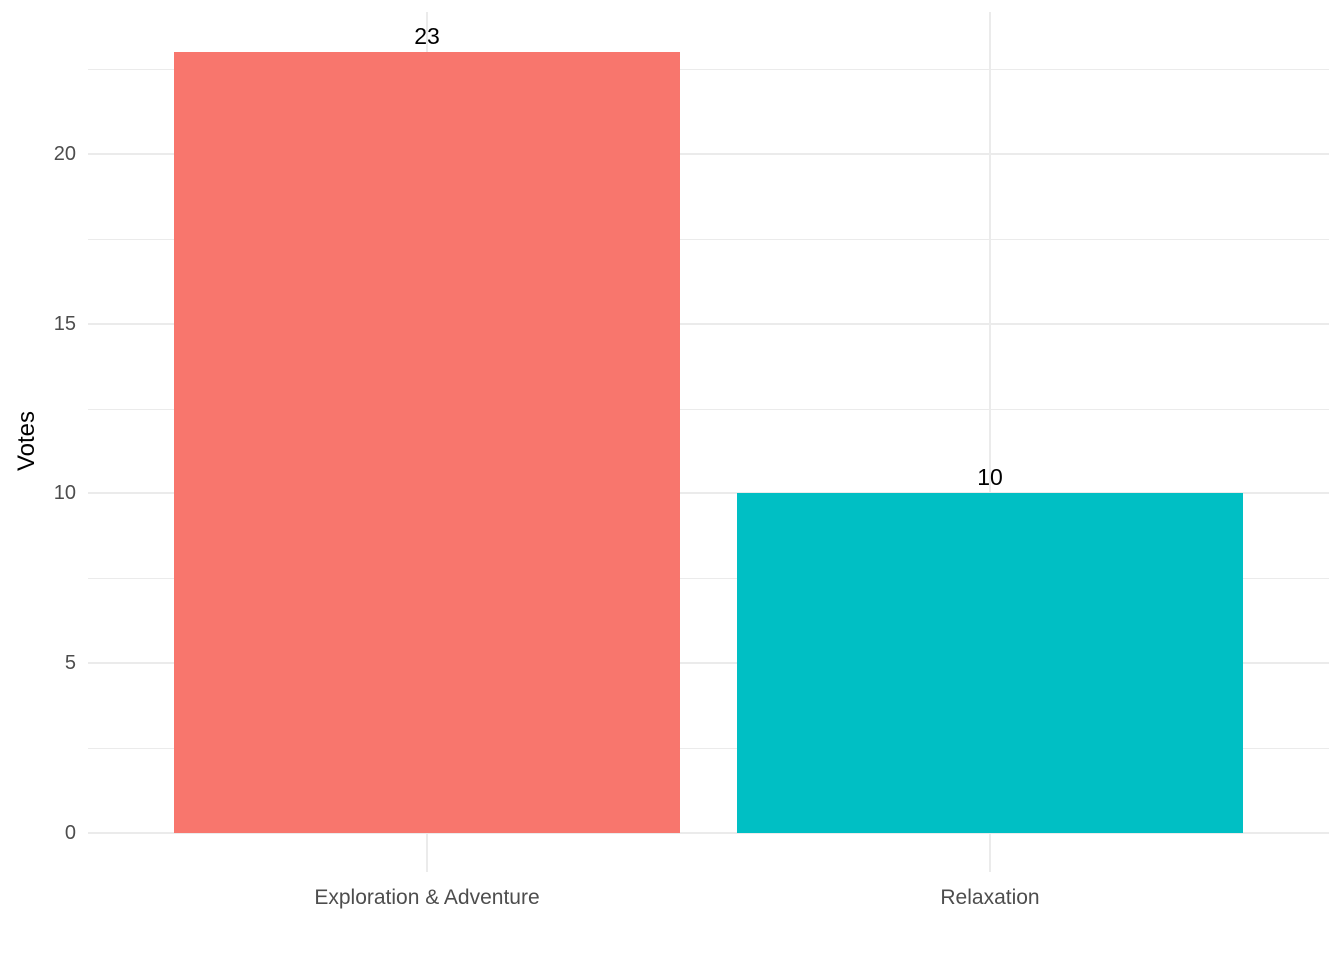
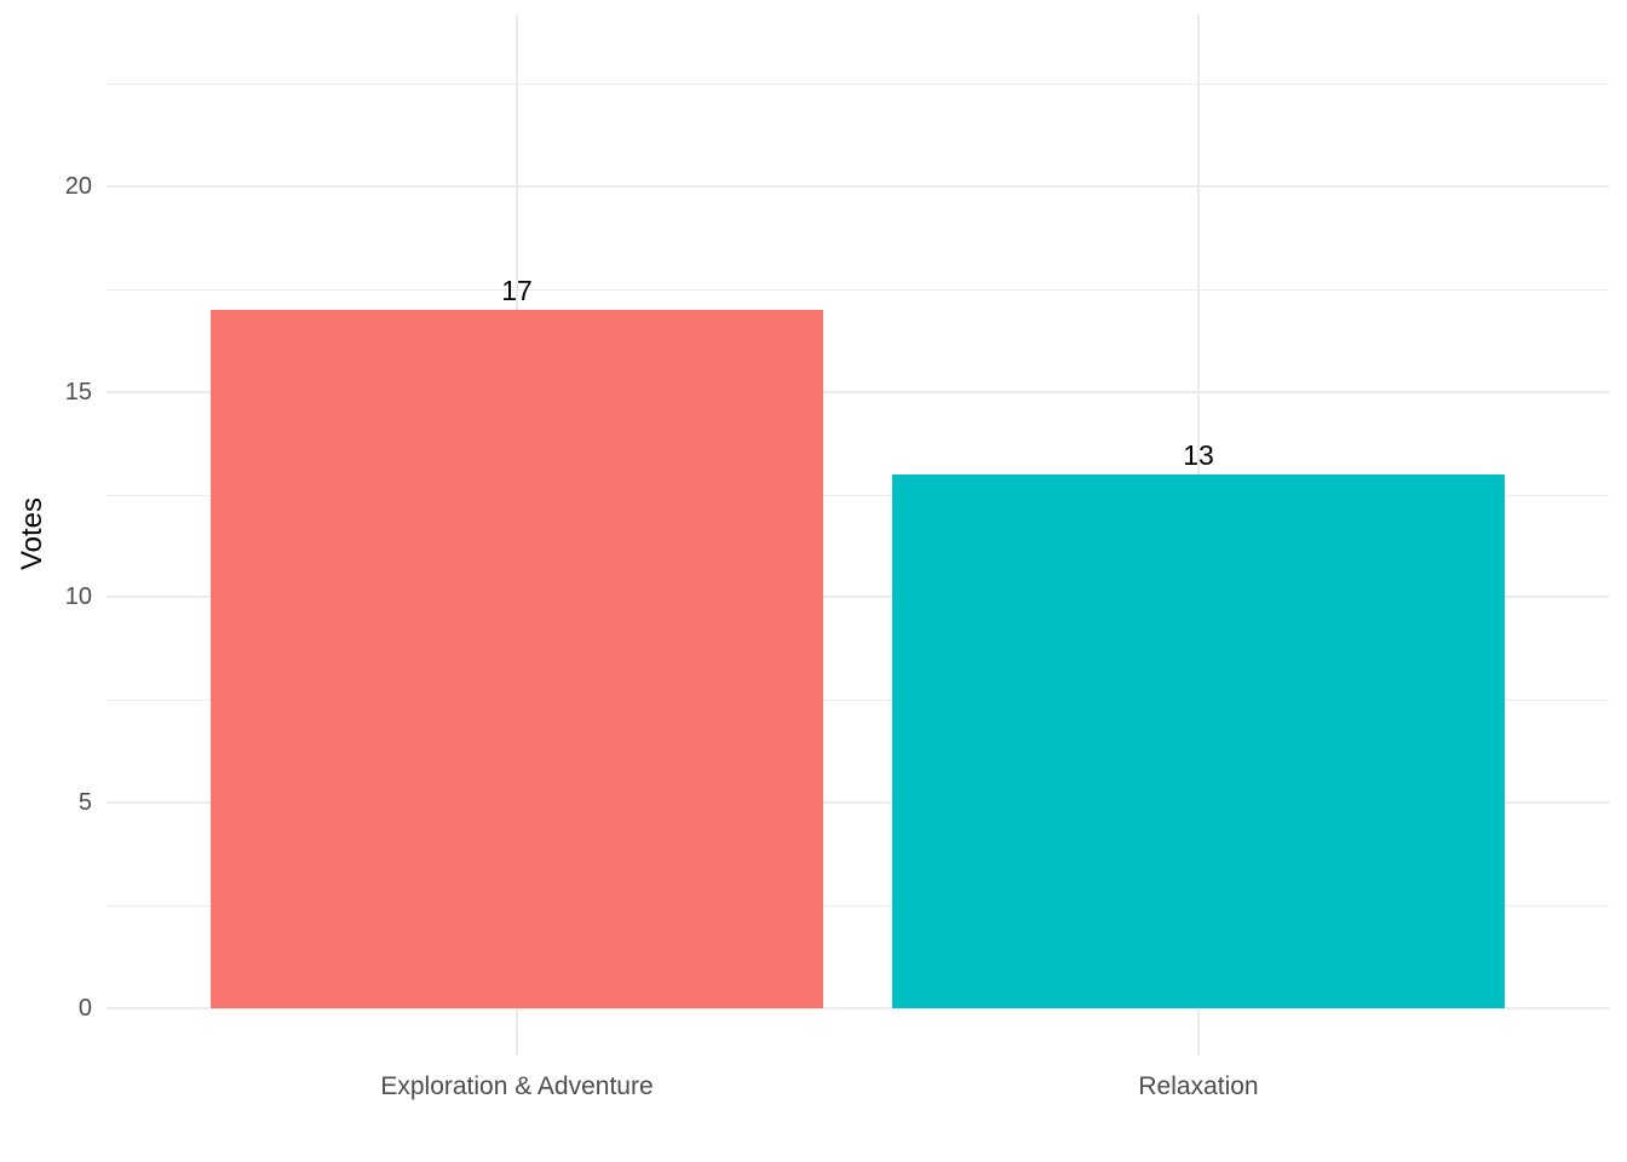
Exploration & Adventure: 23 -> 17
Relaxation: 10 -> 13
